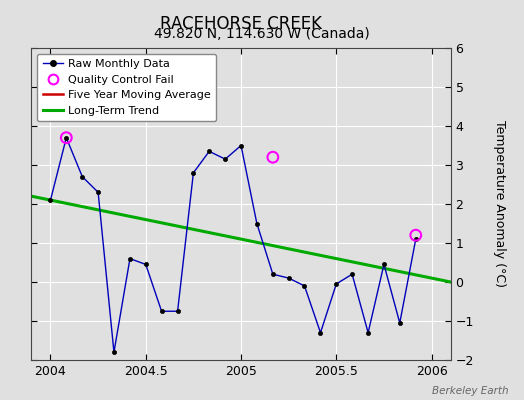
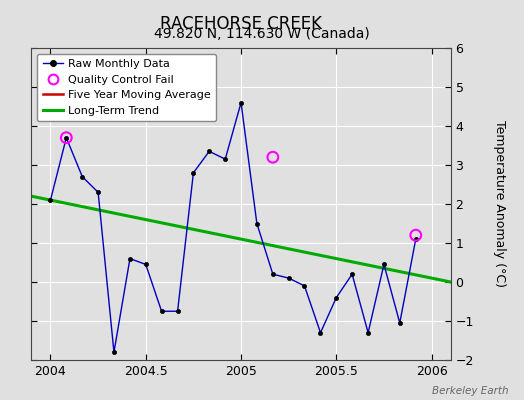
Raw Monthly Data/2005: 3.50 -> 4.60
Raw Monthly Data/2005.5: -0.05 -> -0.40
